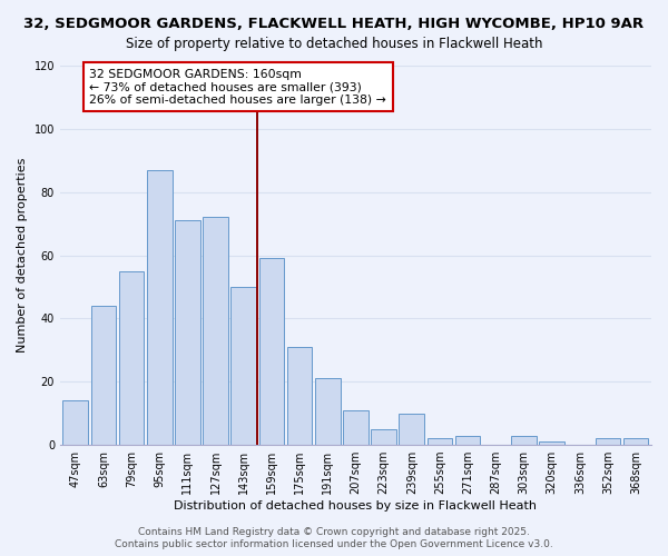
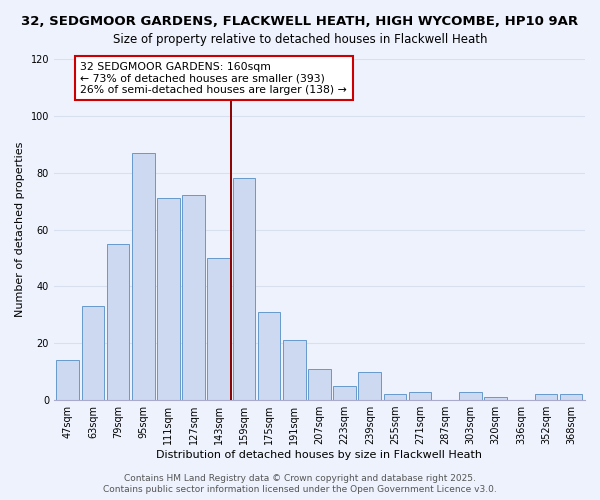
63sqm: 44 -> 33
159sqm: 59 -> 78
